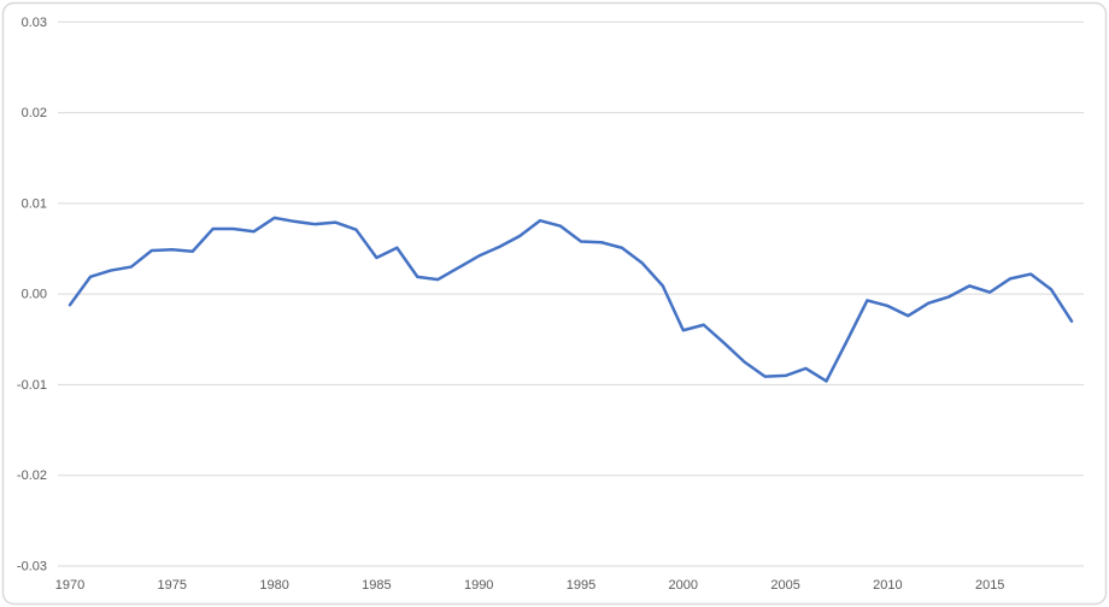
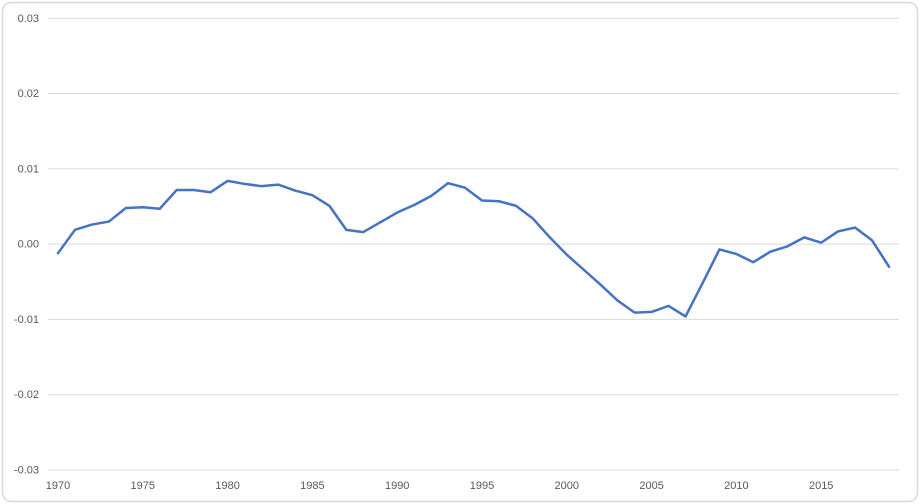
1985: 0.004 -> 0.006
2000: -0.004 -> -0.001
